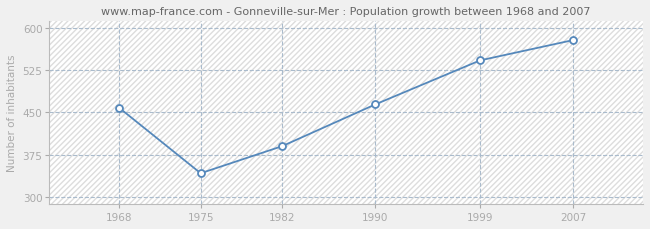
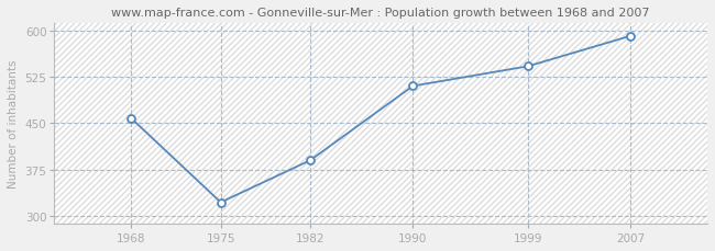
1975: 342 -> 322
1990: 464 -> 510
2007: 578 -> 591
